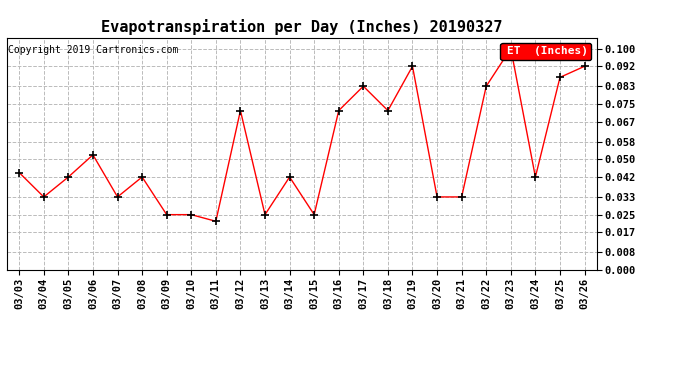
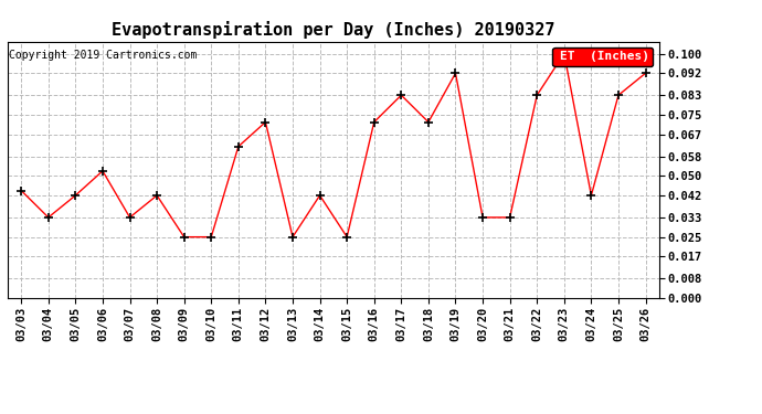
03/11: 0.022 -> 0.062
03/25: 0.087 -> 0.083
